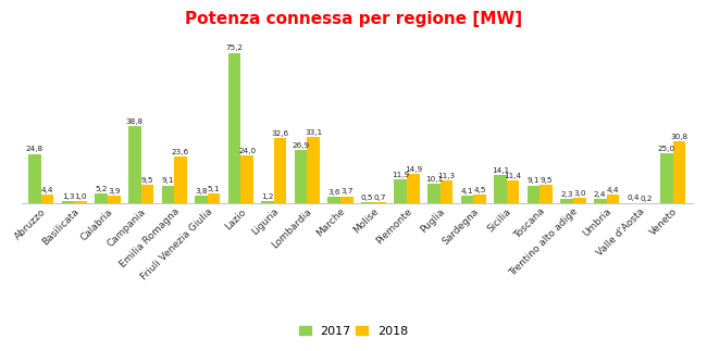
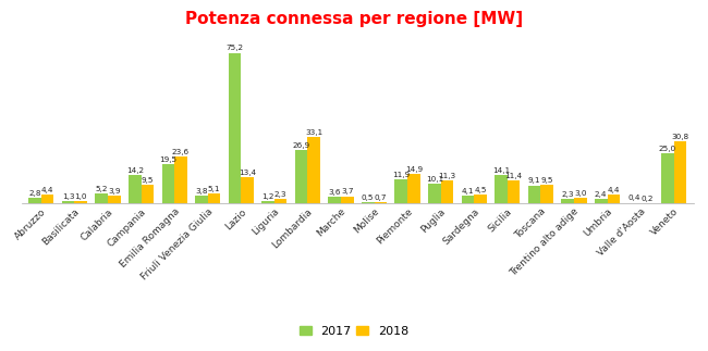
2017/Abruzzo: 24,8 -> 2,8
2017/Campania: 38,8 -> 14,2
2017/Emilia Romagna: 9,1 -> 19,5
2018/Lazio: 24,0 -> 13,4
2018/Liguria: 32,6 -> 2,3
